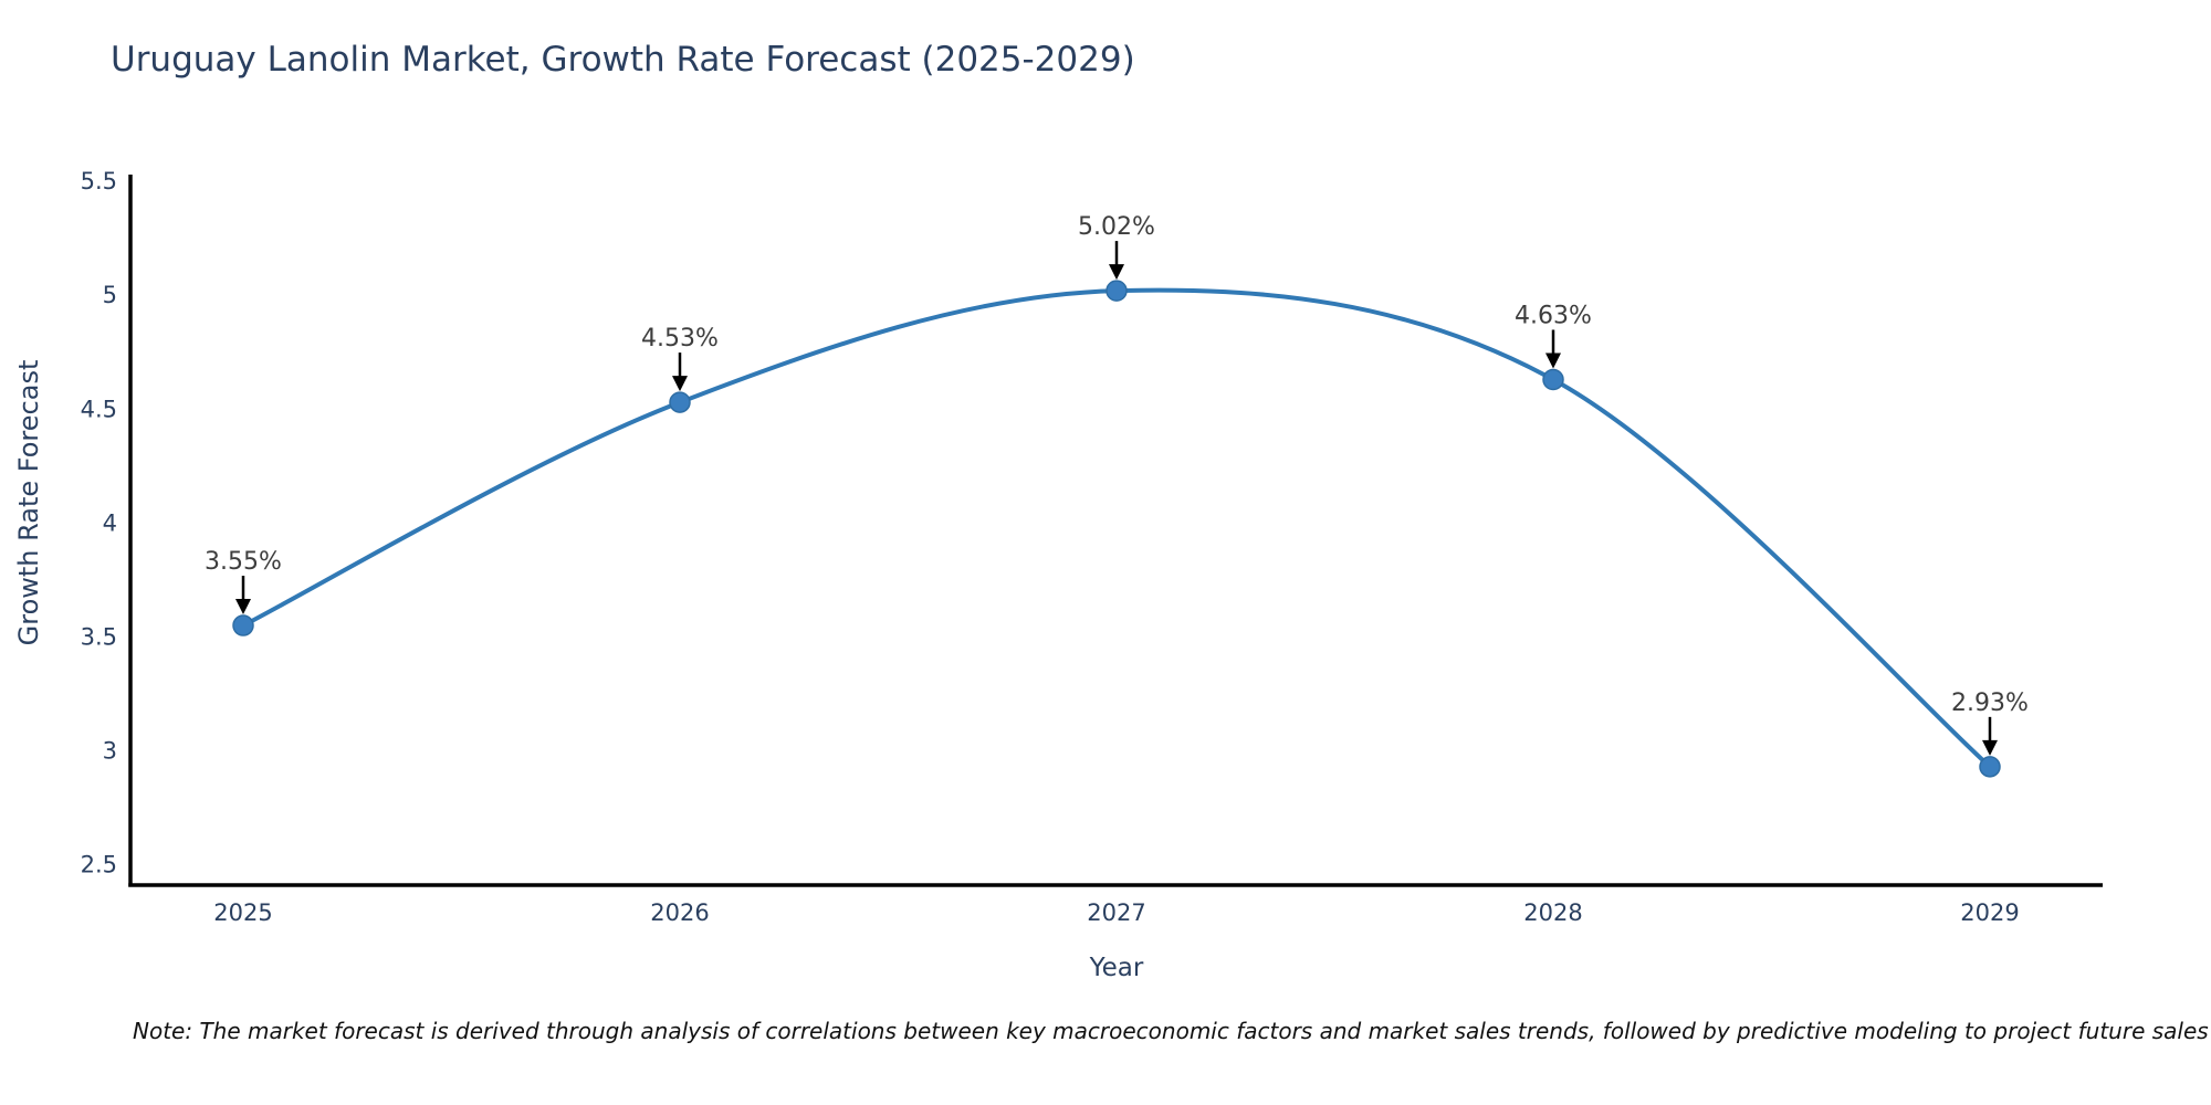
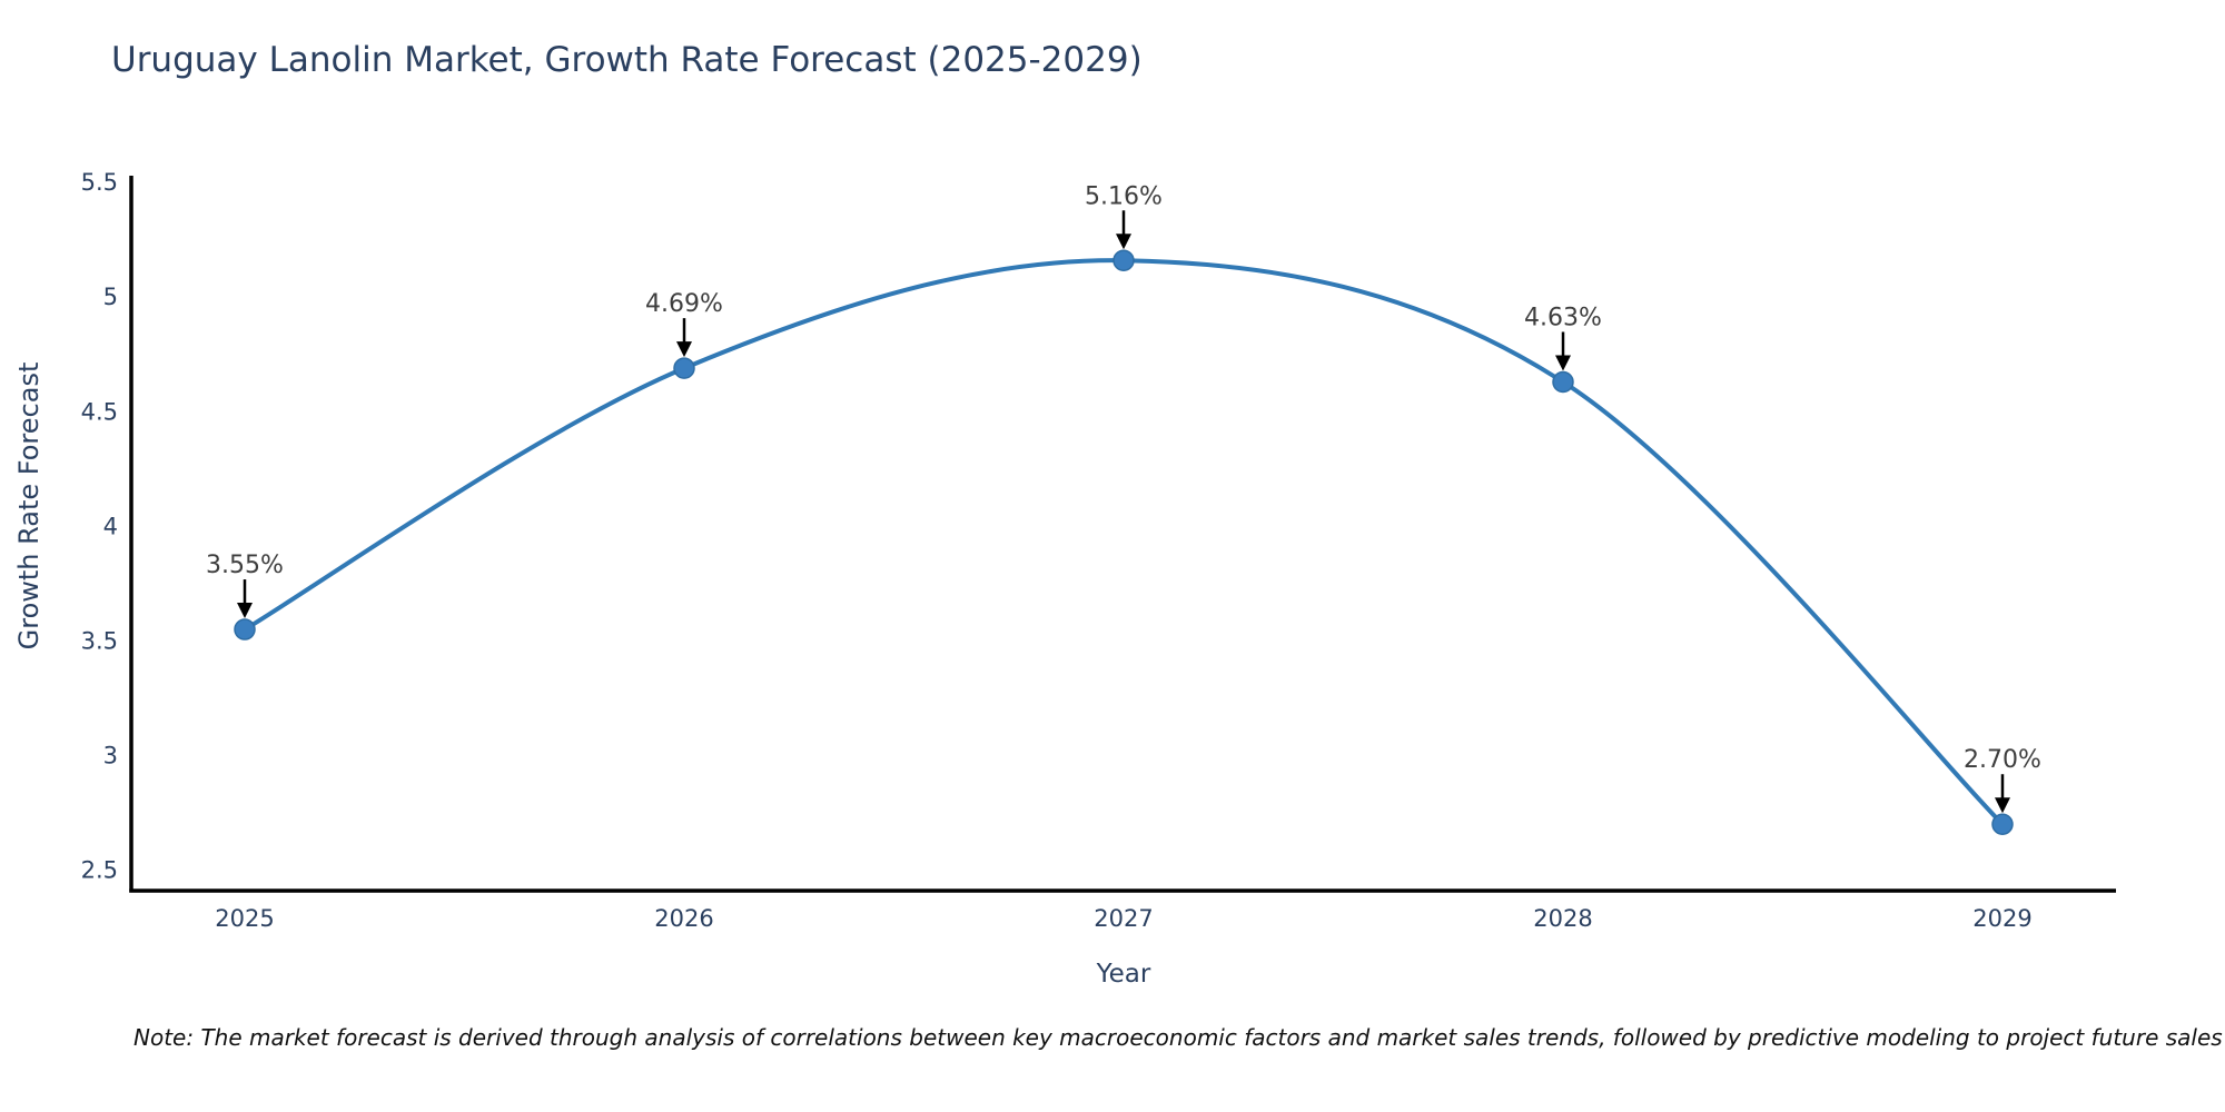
2026: 4.53% -> 4.69%
2027: 5.02% -> 5.16%
2029: 2.93% -> 2.70%
